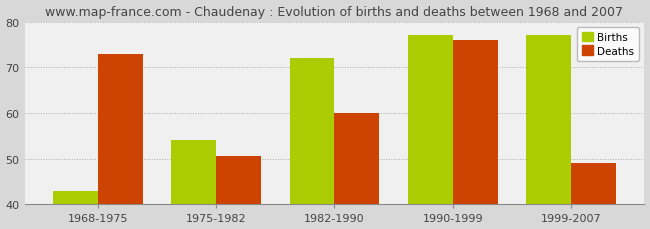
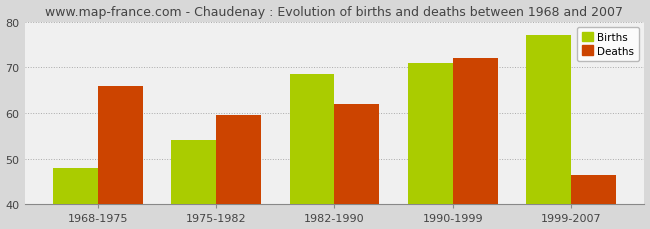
Births/1968-1975: 43.0 -> 48.0
Deaths/1968-1975: 73.0 -> 66.0
Deaths/1975-1982: 50.5 -> 59.5
Births/1982-1990: 72.0 -> 68.5
Deaths/1982-1990: 60.0 -> 62.0
Births/1990-1999: 77.0 -> 71.0
Deaths/1990-1999: 76.0 -> 72.0
Deaths/1999-2007: 49.0 -> 46.5
